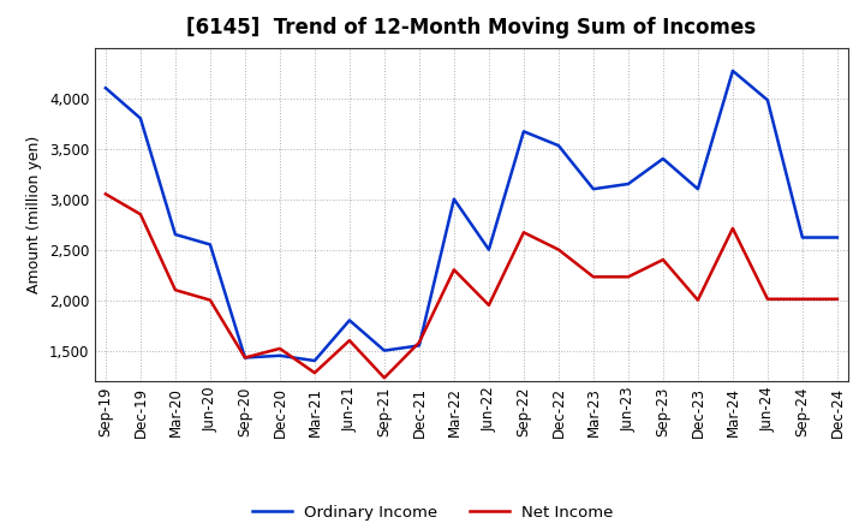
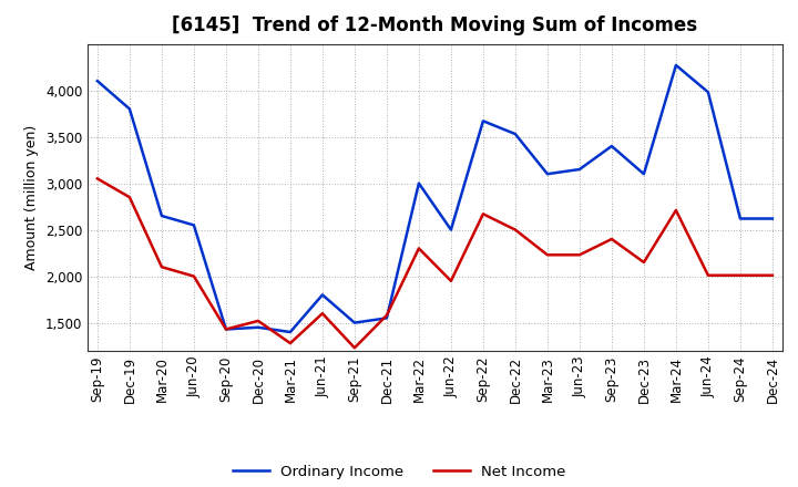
Net Income/Dec-23: 2,000 -> 2,150
